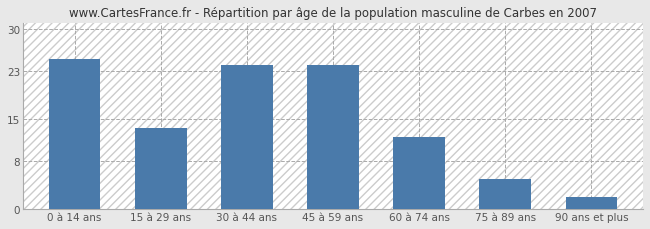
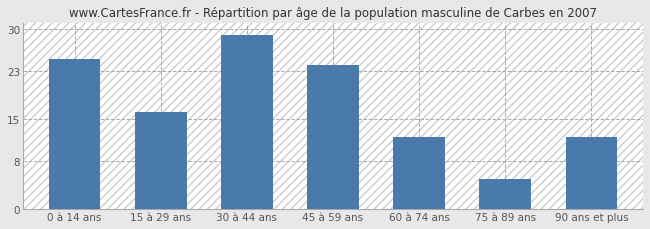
15 à 29 ans: 13.5 -> 16.2
30 à 44 ans: 24.0 -> 29.0
90 ans et plus: 2.0 -> 12.0
